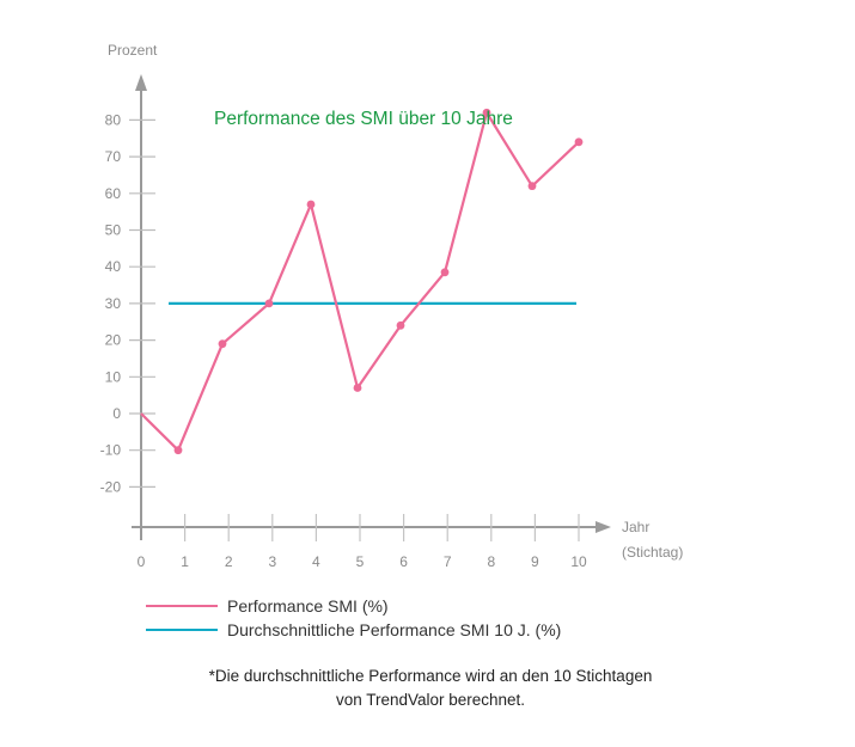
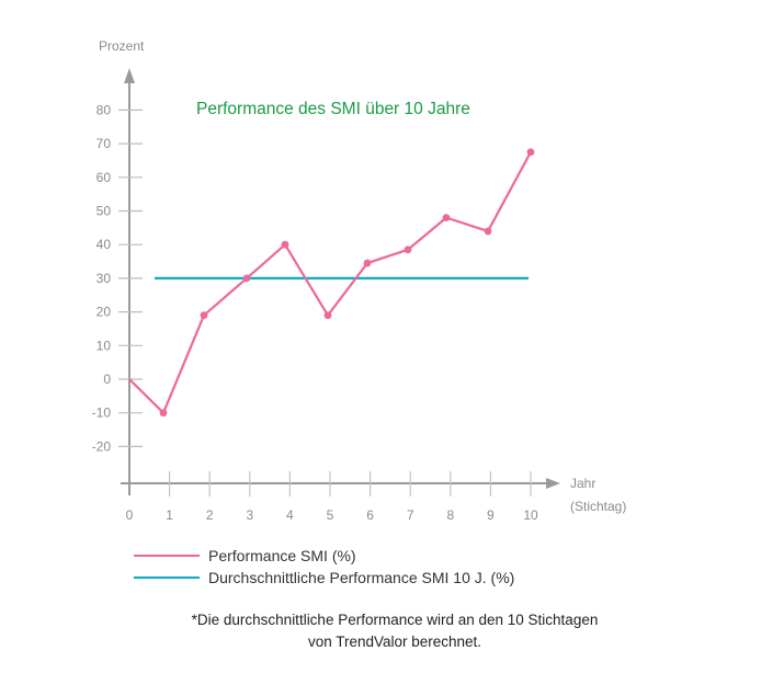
Performance SMI (%)/4: 57 -> 40
Performance SMI (%)/5: 7 -> 19
Performance SMI (%)/6: 24 -> 34
Performance SMI (%)/8: 82 -> 48
Performance SMI (%)/9: 62 -> 44
Durchschnittliche Performance SMI 10 J. (%)/9: 60 -> 30
Performance SMI (%)/10: 74 -> 68
